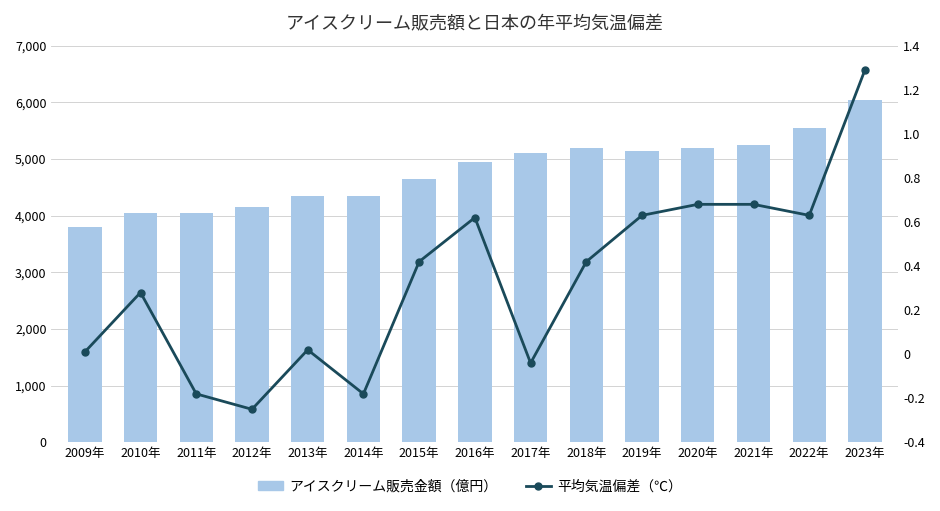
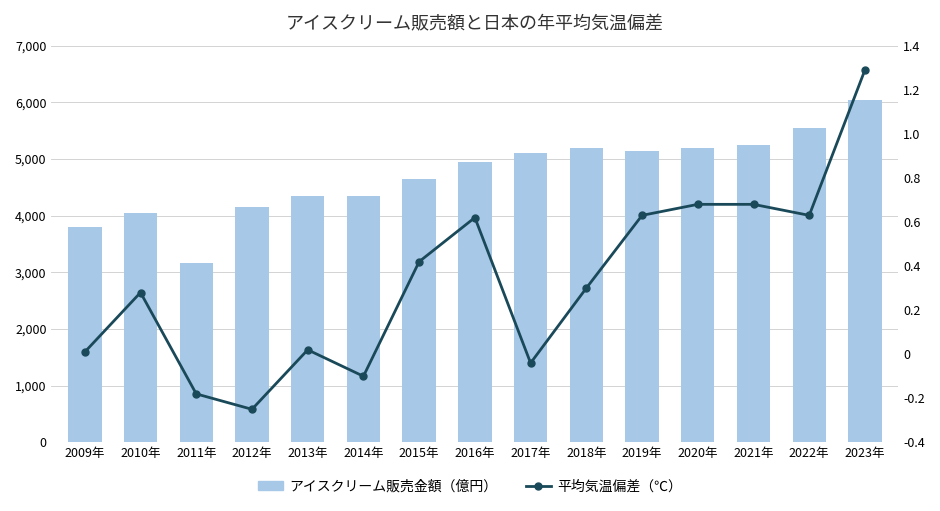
アイスクリーム販売金額（億円）/2011年: 4,050 -> 3,160
平均気温偏差（℃）/2014年: -0.18 -> -0.10
平均気温偏差（℃）/2018年: 0.42 -> 0.30
